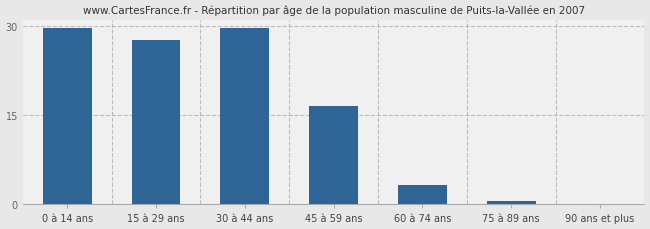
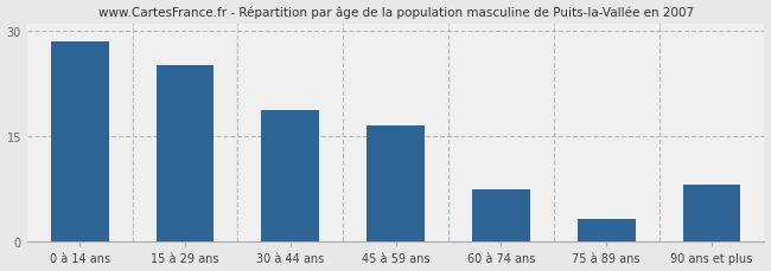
0 à 14 ans: 29.6 -> 28.4
15 à 29 ans: 27.7 -> 25.2
30 à 44 ans: 29.7 -> 18.8
60 à 74 ans: 3.2 -> 7.4
75 à 89 ans: 0.7 -> 3.2
90 ans et plus: 0.1 -> 8.2
